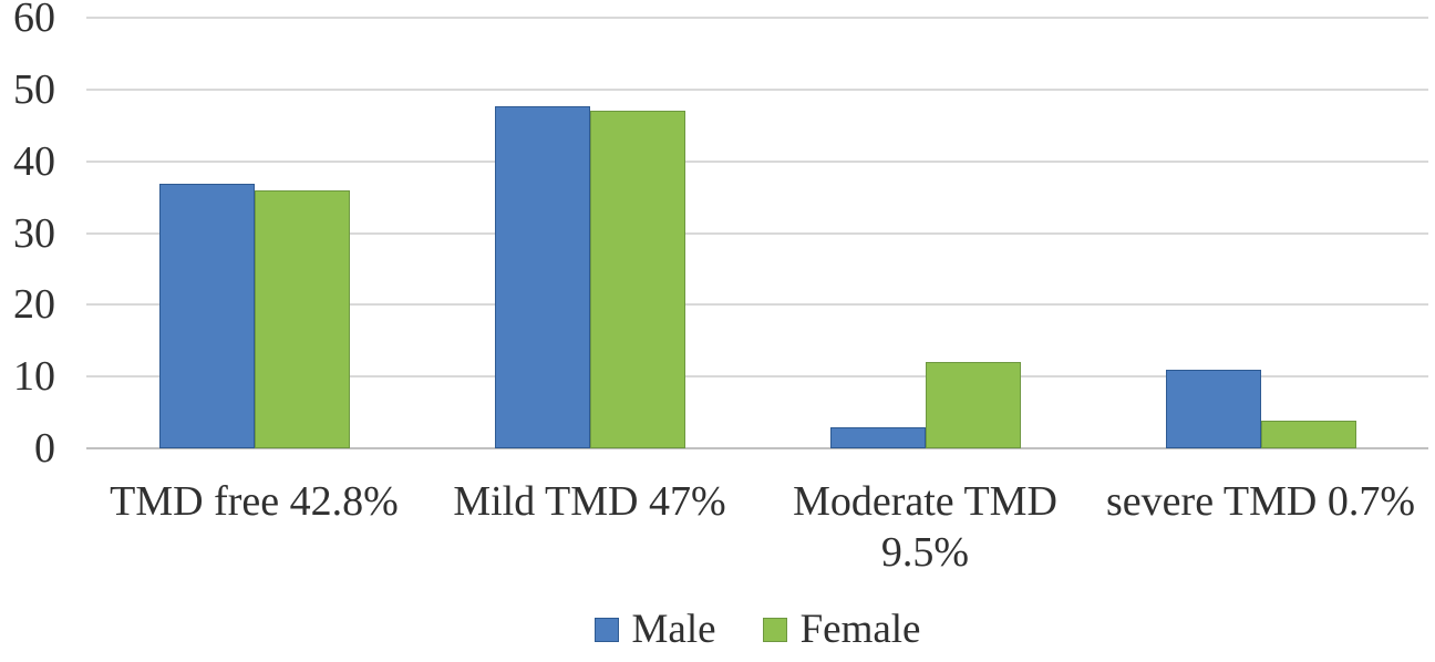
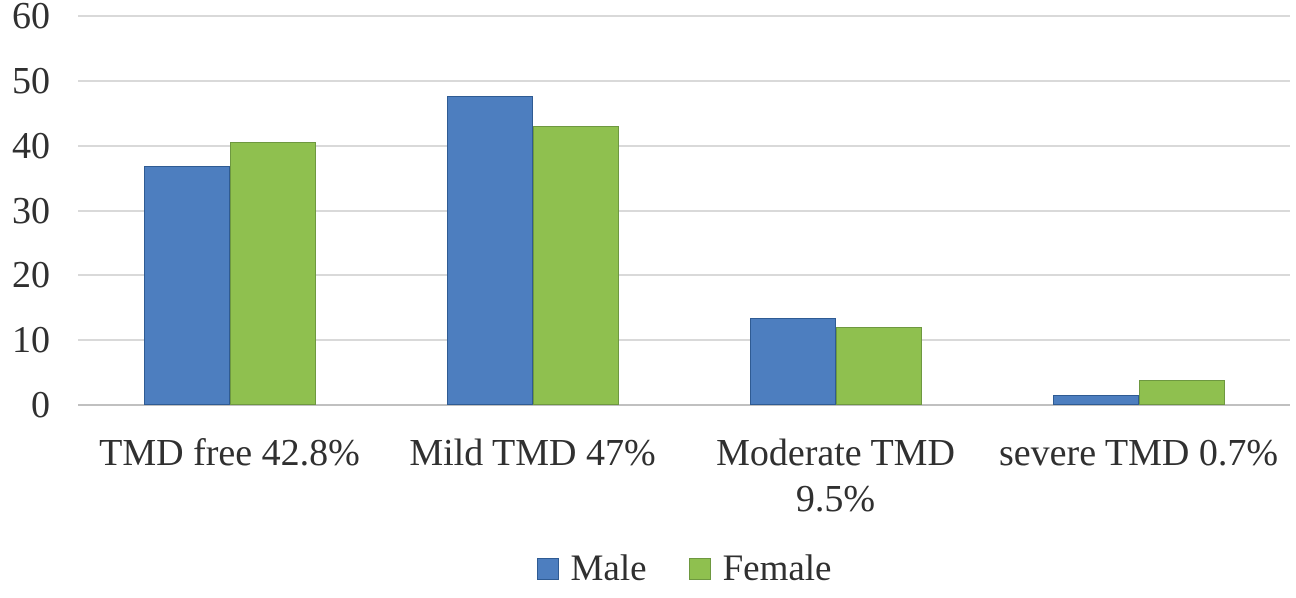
Female/TMD free 42.8%: 36 -> 41
Female/Mild TMD 47%: 47 -> 43
Male/Moderate TMD 9.5%: 3 -> 13
Male/severe TMD 0.7%: 11 -> 2
